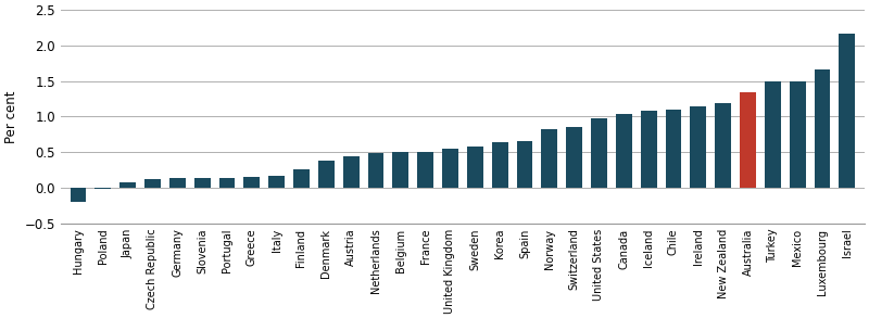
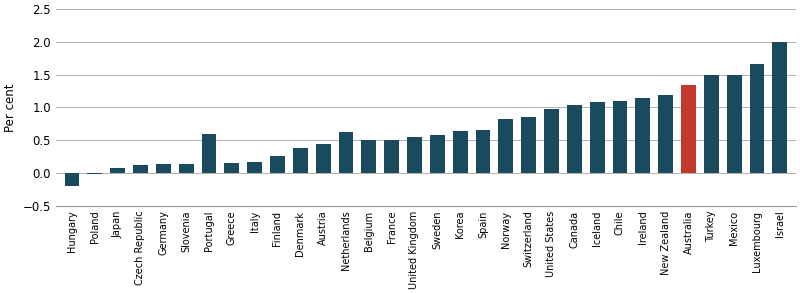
Portugal: 0.13 -> 0.60
Netherlands: 0.49 -> 0.62
Israel: 2.16 -> 2.00
